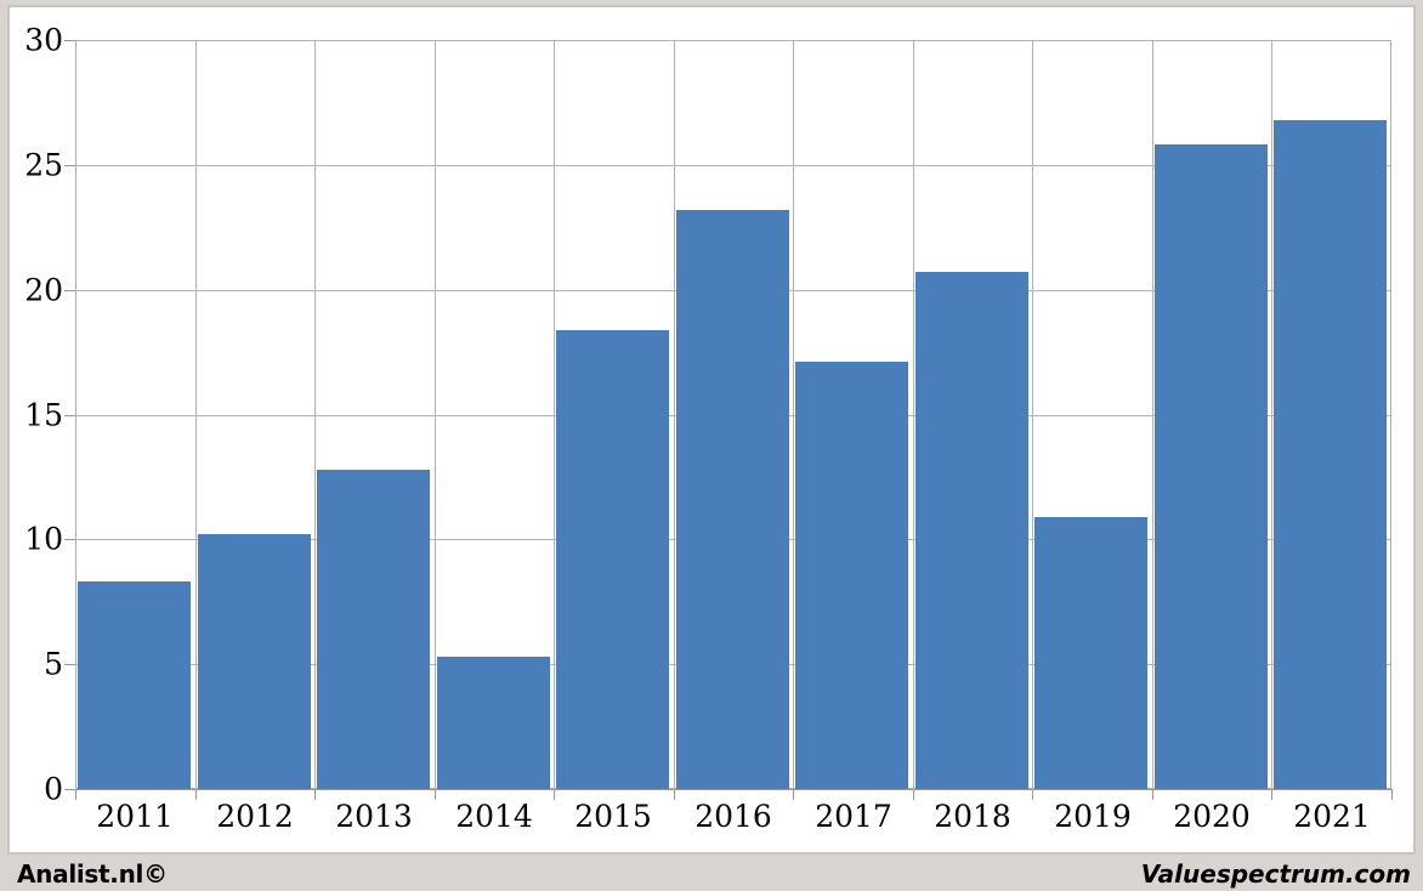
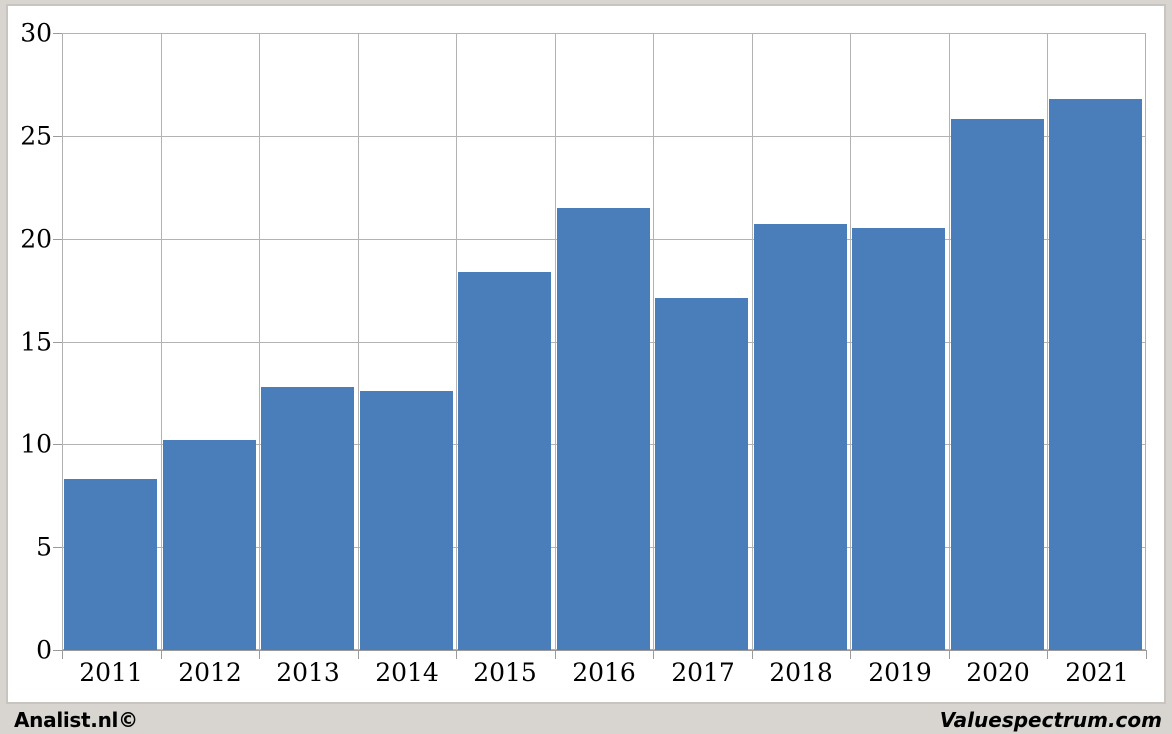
2014: 5.3 -> 12.6
2016: 23.2 -> 21.5
2019: 10.9 -> 20.5
